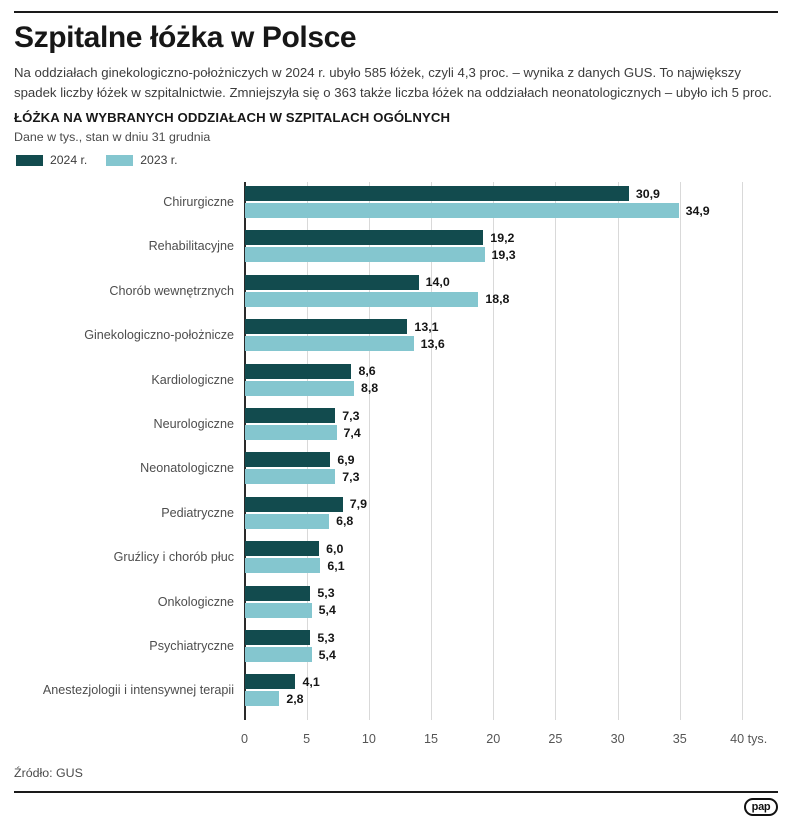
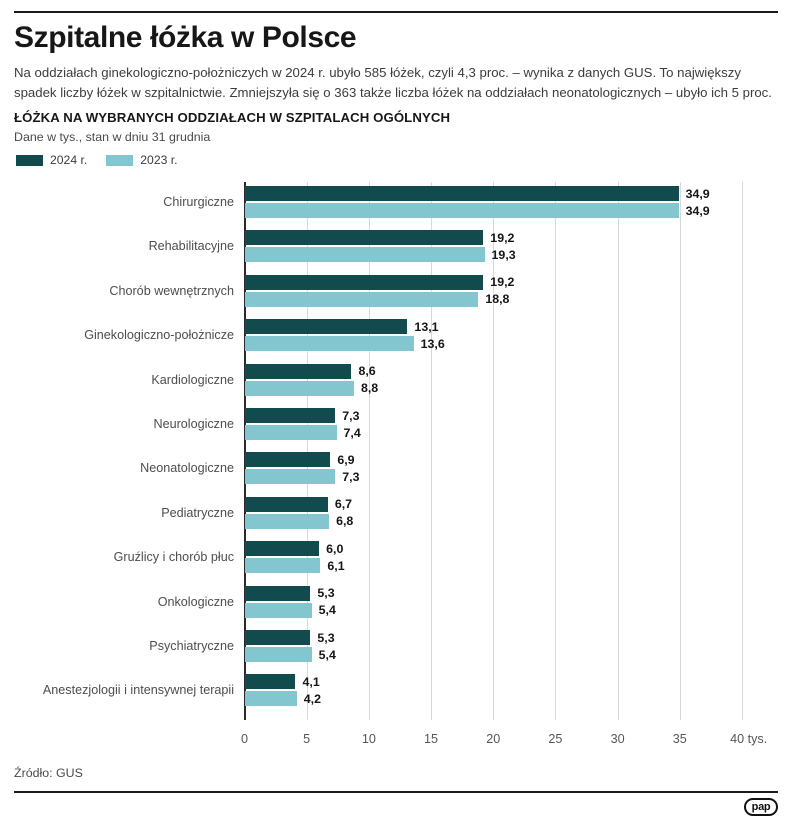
2024 r./Chirurgiczne: 30,9 -> 34,9
2024 r./Chorób wewnętrznych: 14,0 -> 19,2
2024 r./Pediatryczne: 7,9 -> 6,7
2023 r./Anestezjologii i intensywnej terapii: 2,8 -> 4,2
